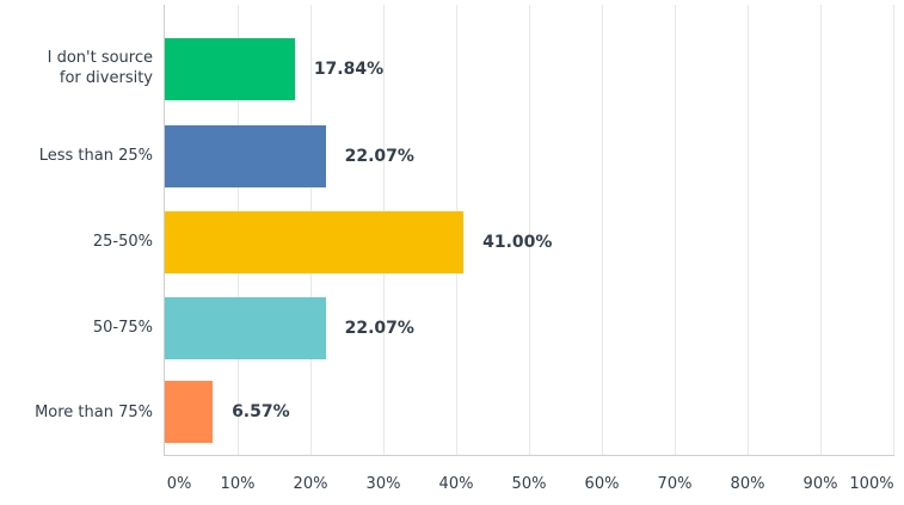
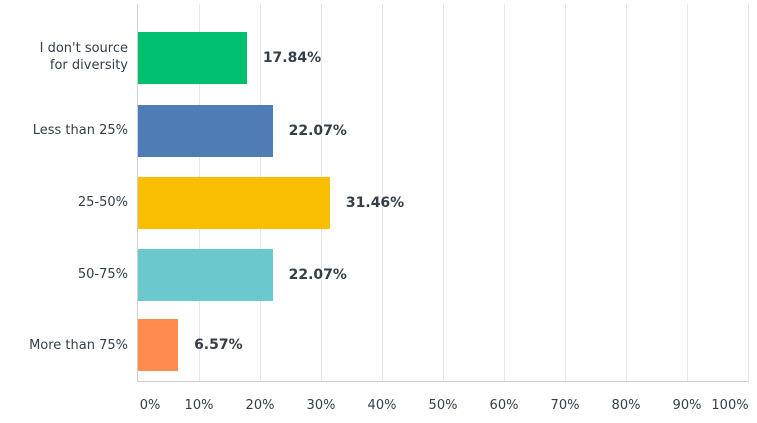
25-50%: 41.00% -> 31.46%
